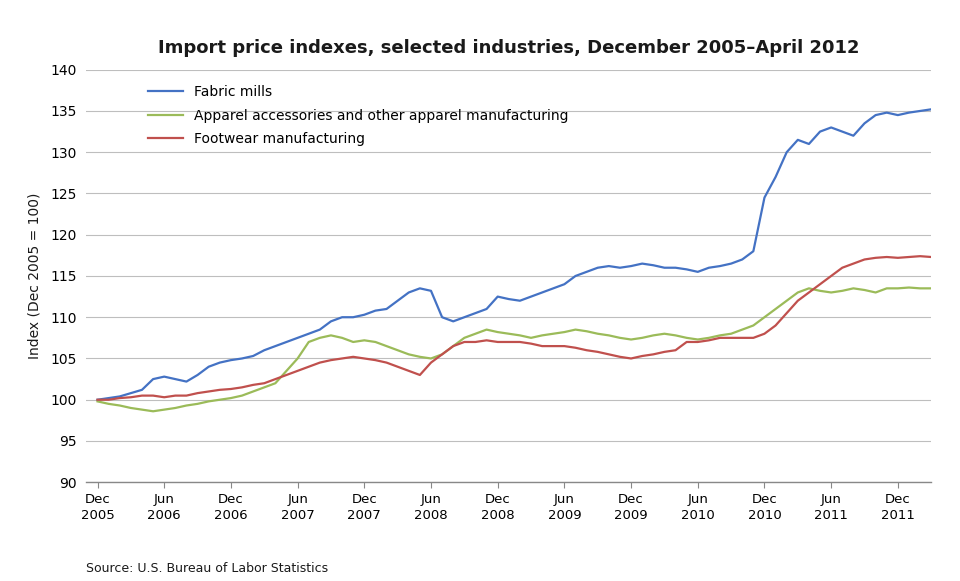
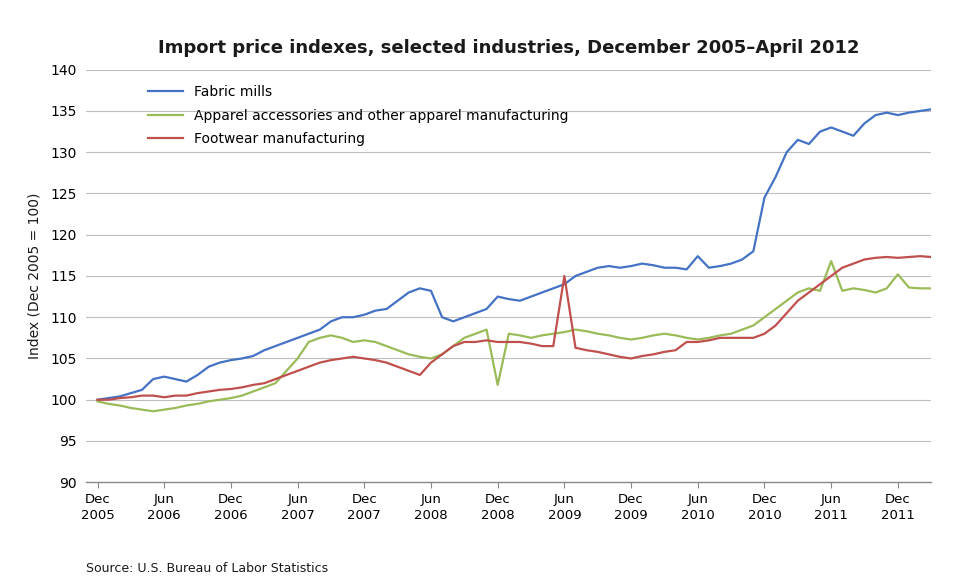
Apparel accessories and other apparel manufacturing/Dec 2008: 108.2 -> 101.8
Footwear manufacturing/Jun 2009: 106.5 -> 115.0
Fabric mills/Jun 2010: 115.5 -> 117.4
Apparel accessories and other apparel manufacturing/Jun 2011: 113.0 -> 116.8
Apparel accessories and other apparel manufacturing/Dec 2011: 113.5 -> 115.2
